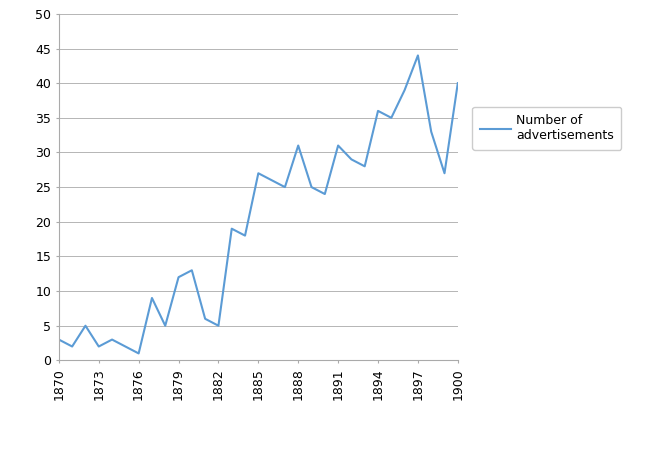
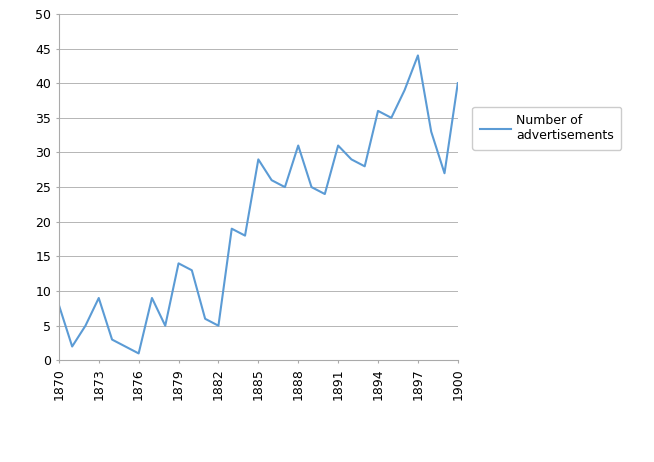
1870: 3 -> 8
1873: 2 -> 9
1879: 12 -> 14
1885: 27 -> 29
